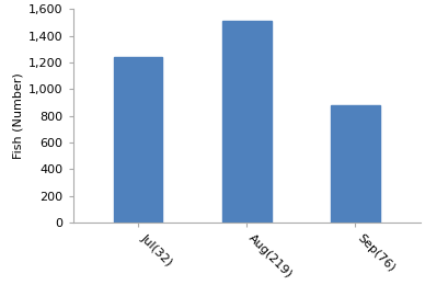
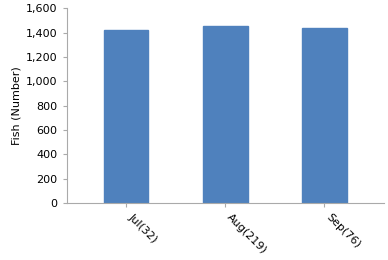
Jul(32): 1,240 -> 1,420
Aug(219): 1,510 -> 1,450
Sep(76): 880 -> 1,440
